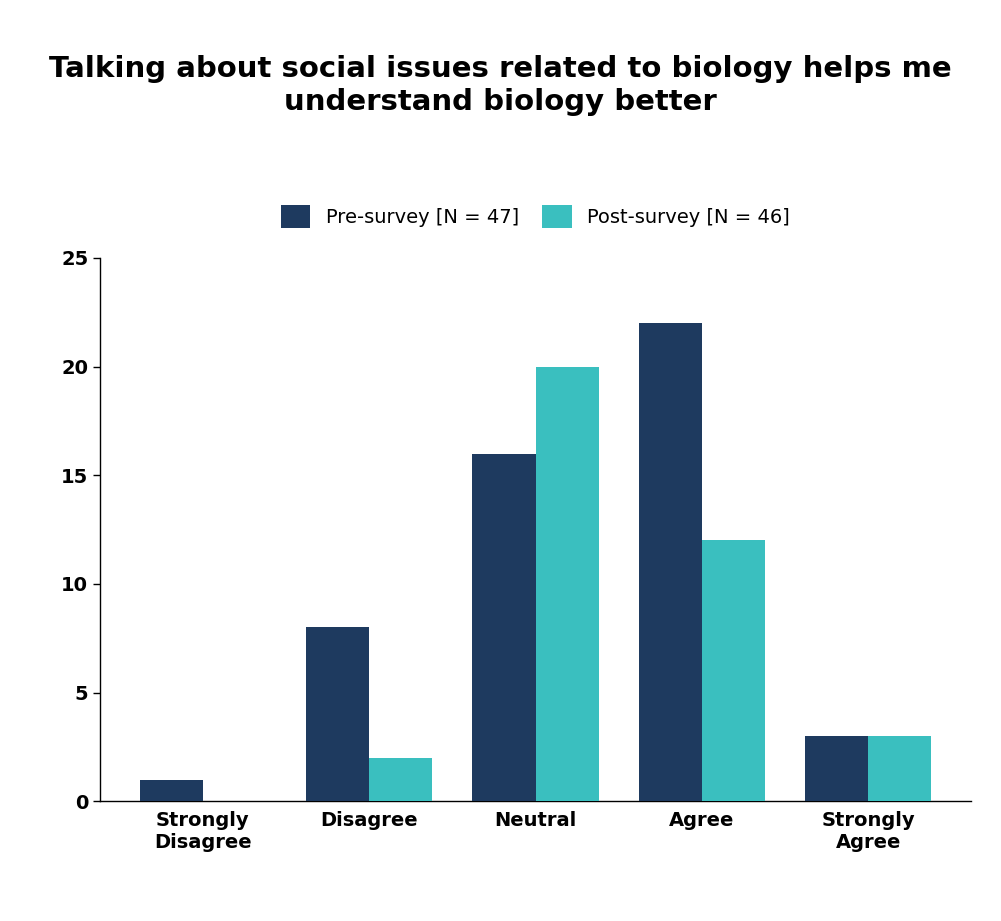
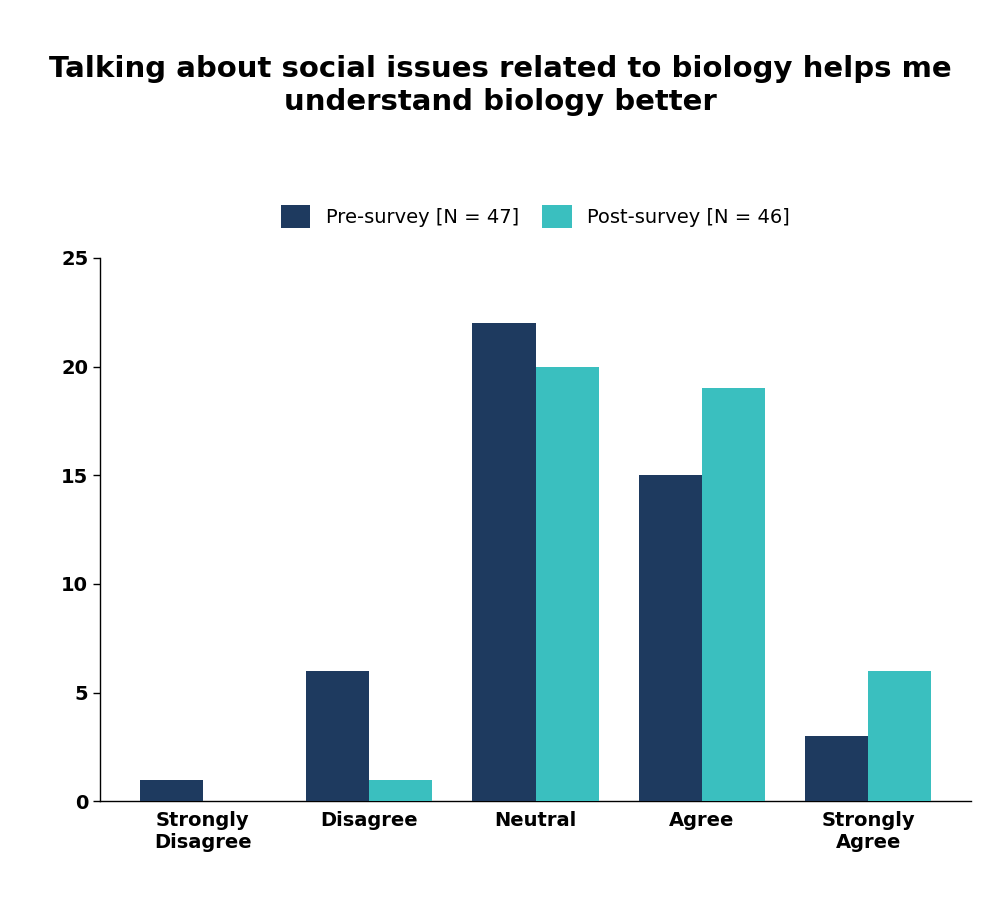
Pre-survey [N = 47]/Disagree: 8 -> 6
Post-survey [N = 46]/Disagree: 2 -> 1
Pre-survey [N = 47]/Neutral: 16 -> 22
Pre-survey [N = 47]/Agree: 22 -> 15
Post-survey [N = 46]/Agree: 12 -> 19
Post-survey [N = 46]/Strongly Agree: 3 -> 6
